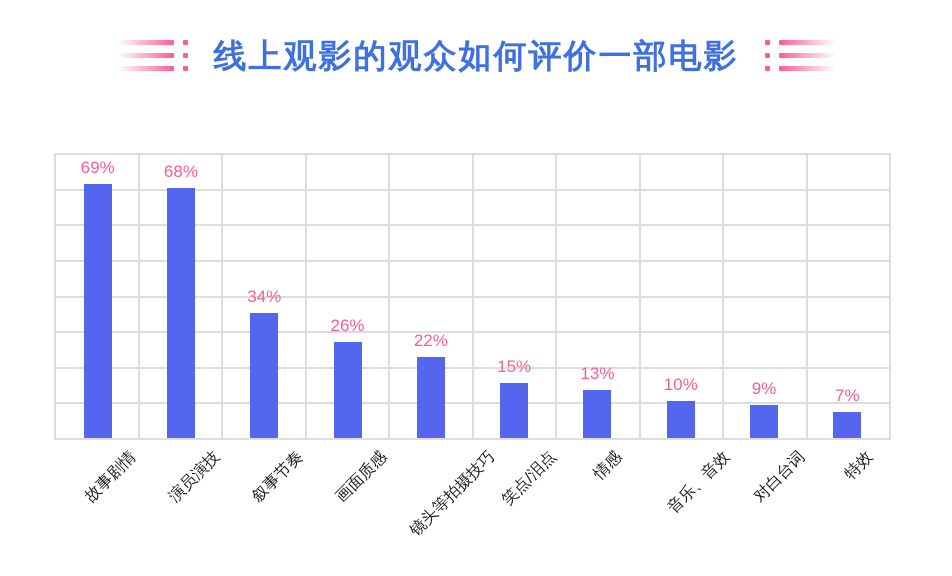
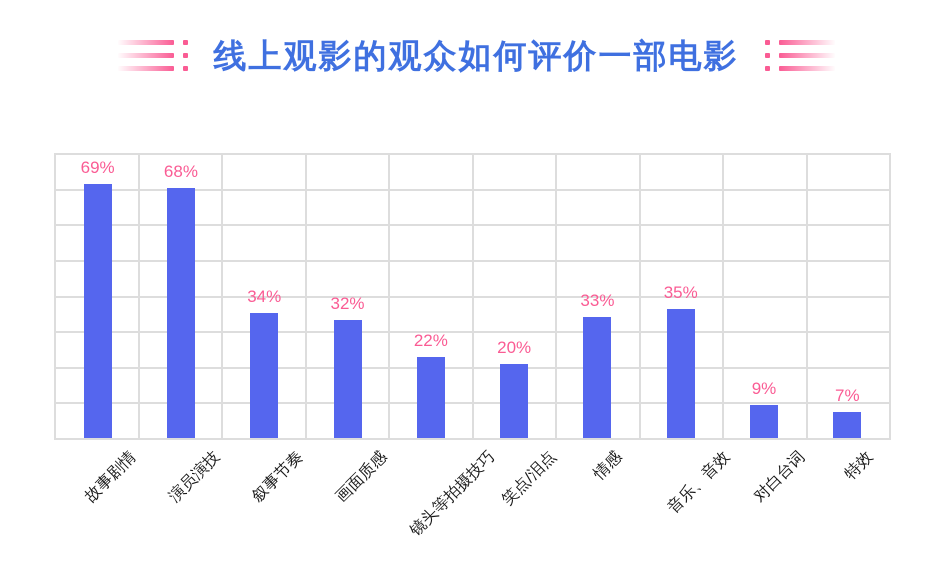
画面质感: 26% -> 32%
笑点/泪点: 15% -> 20%
情感: 13% -> 33%
音乐、音效: 10% -> 35%
